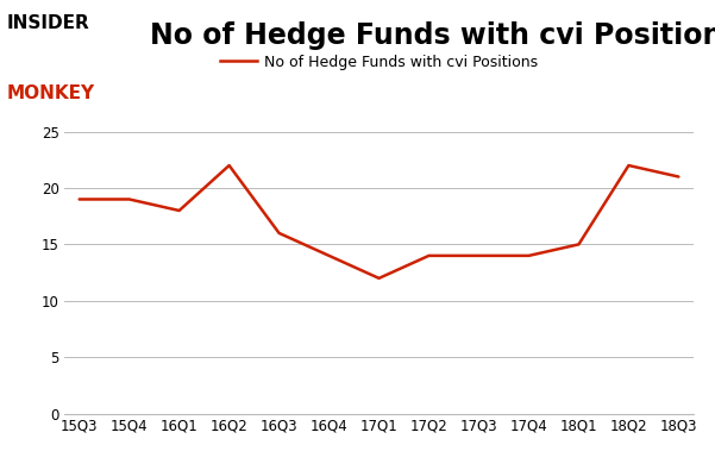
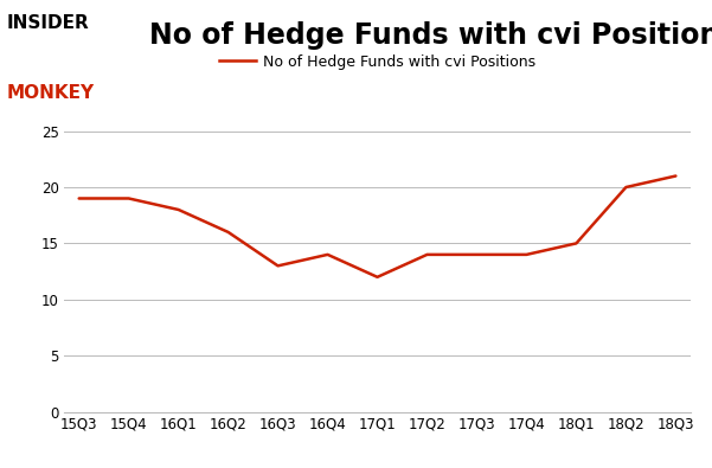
16Q2: 22 -> 16
16Q3: 16 -> 13
18Q2: 22 -> 20
